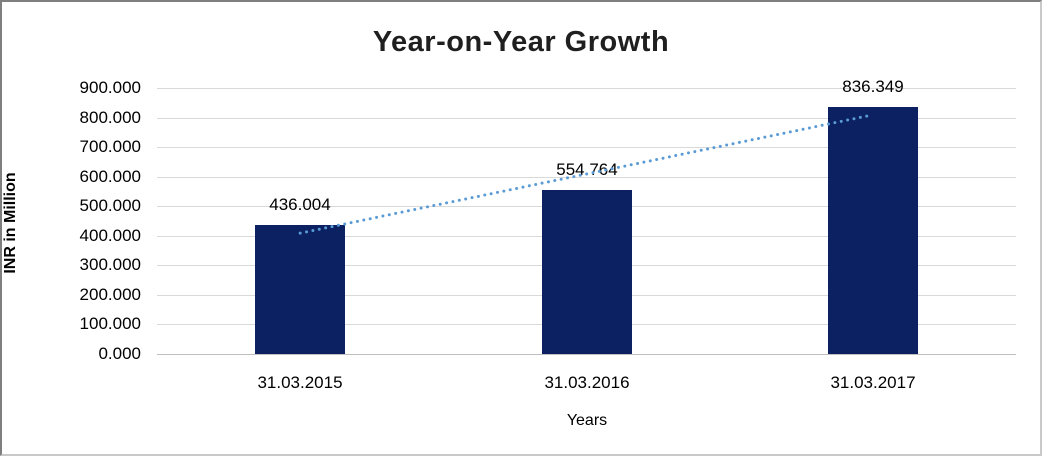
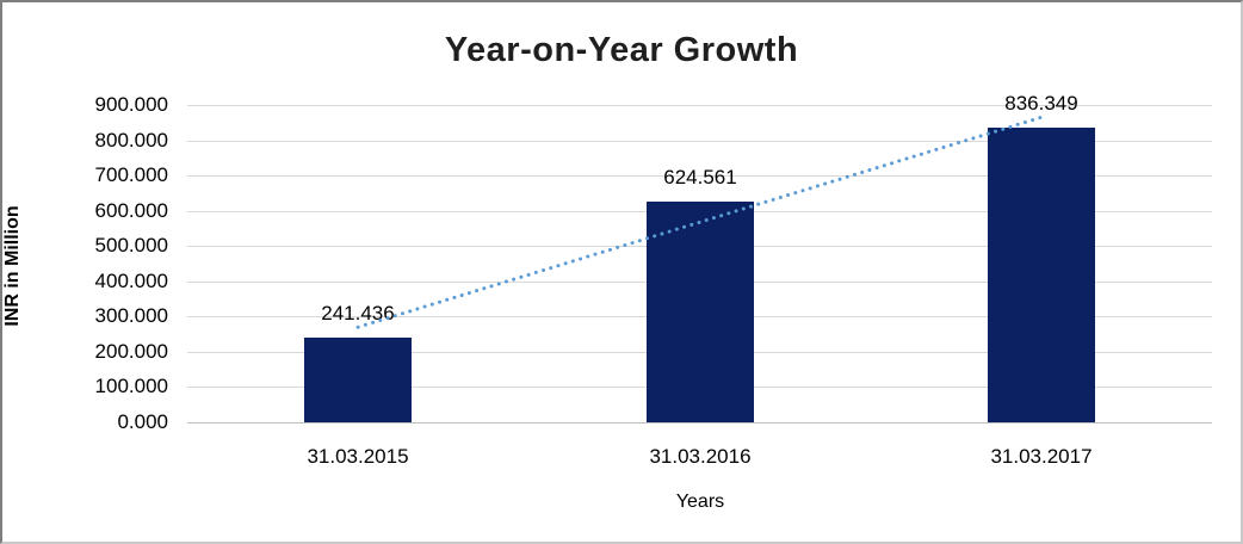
31.03.2015: 436.004 -> 241.436
31.03.2016: 554.764 -> 624.561
